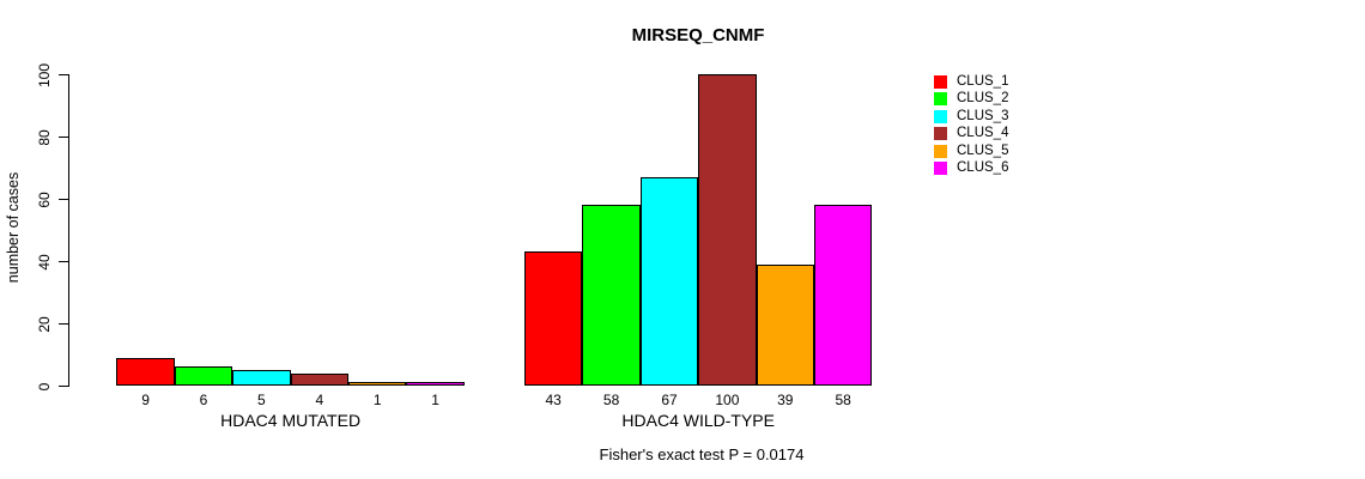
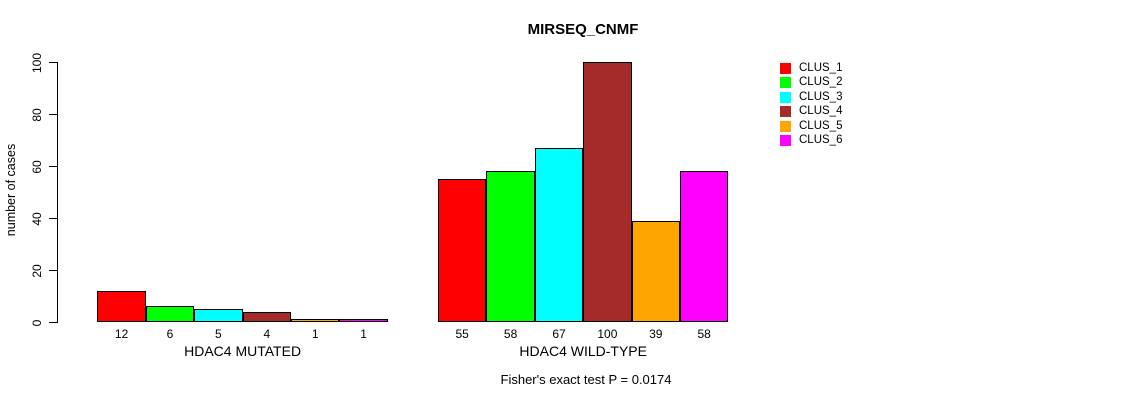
CLUS_1/HDAC4 MUTATED: 9 -> 12
CLUS_1/HDAC4 WILD-TYPE: 43 -> 55
